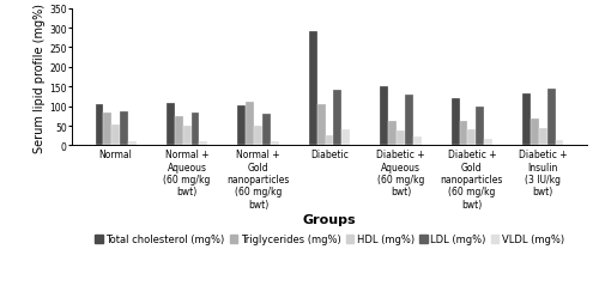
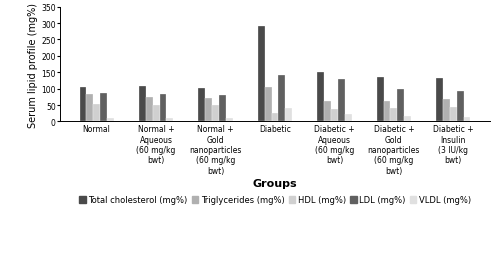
Triglycerides (mg%)/Normal + Gold nanoparticles (60 mg/kg bwt): 110 -> 70
Total cholesterol (mg%)/Diabetic + Gold nanoparticles (60 mg/kg bwt): 120 -> 136
LDL (mg%)/Diabetic + Insulin (3 IU/kg bwt): 145 -> 93
